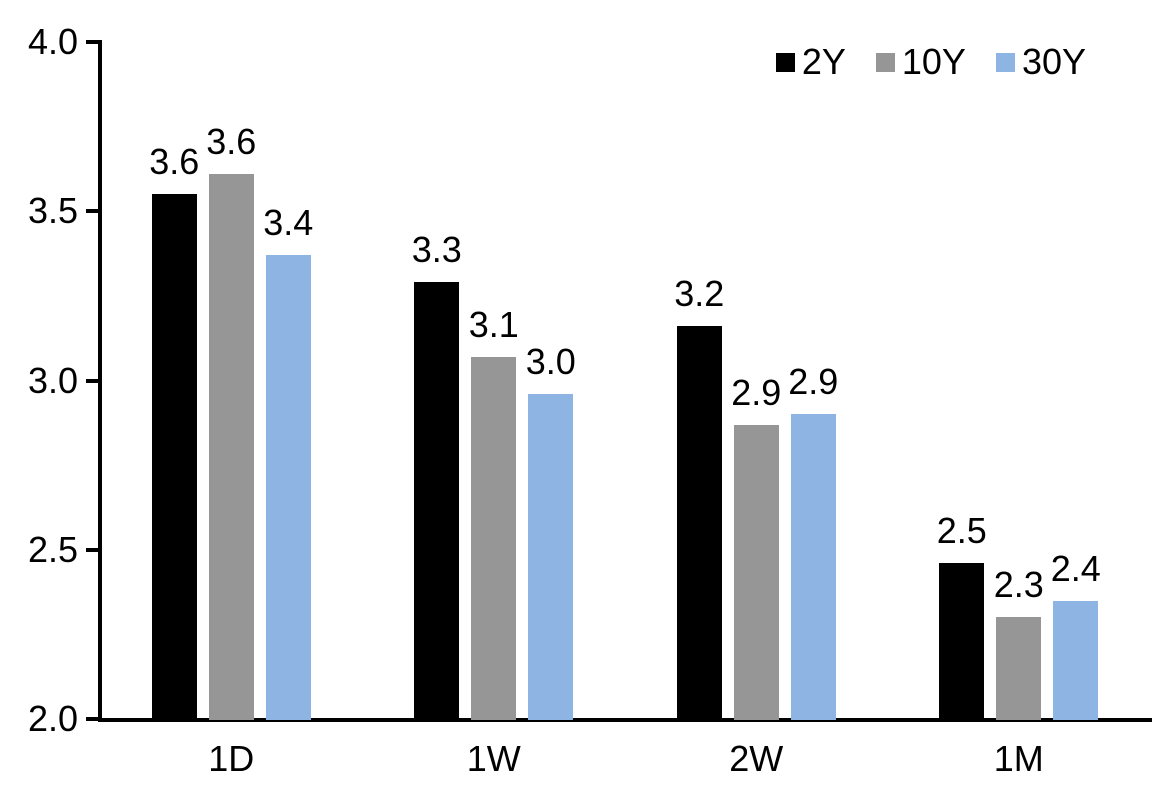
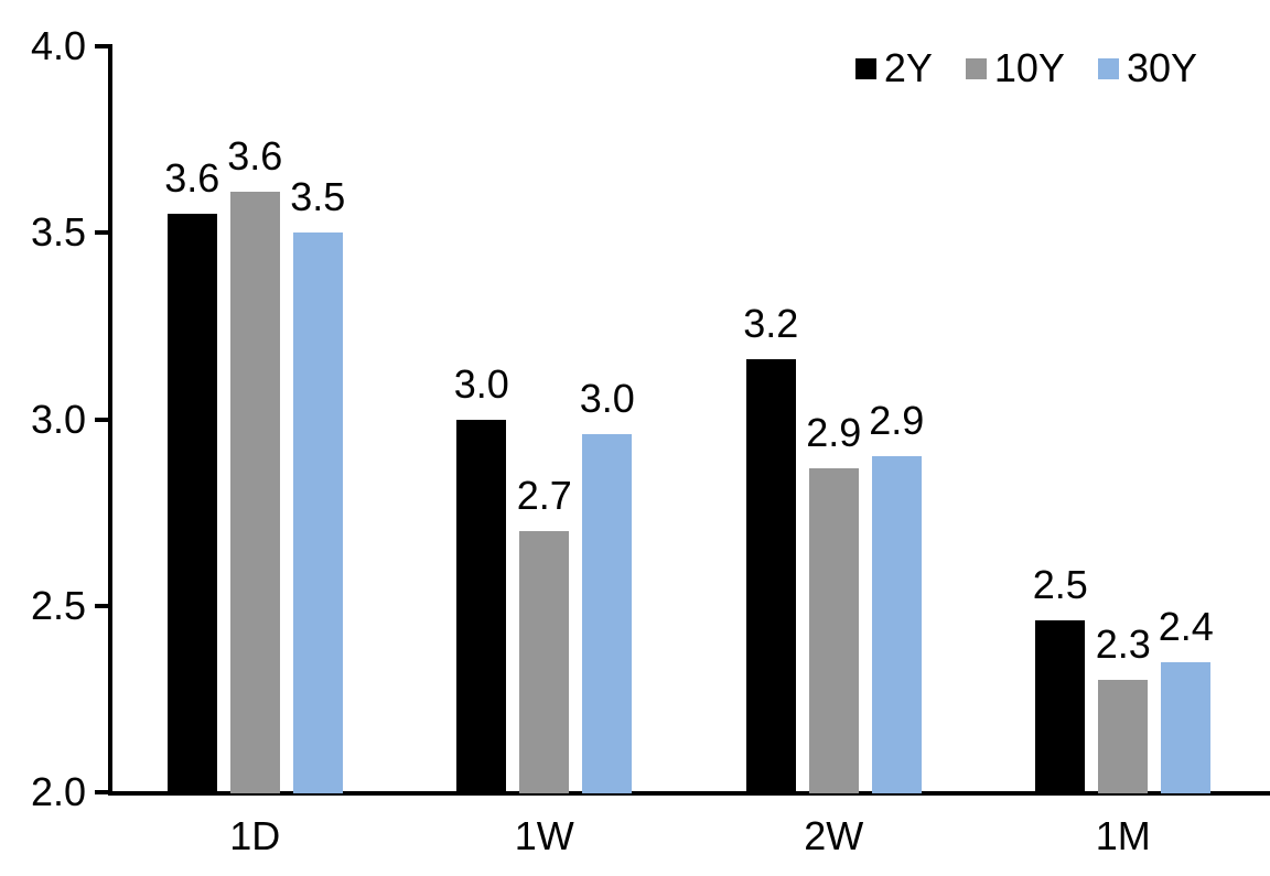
30Y/1D: 3.4 -> 3.5
2Y/1W: 3.3 -> 3.0
10Y/1W: 3.1 -> 2.7
